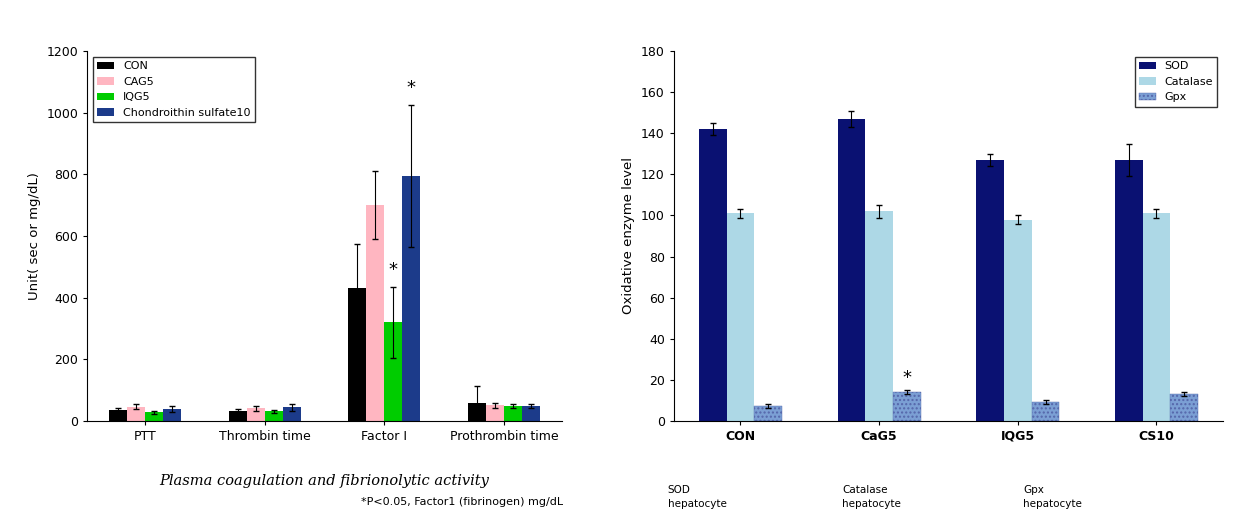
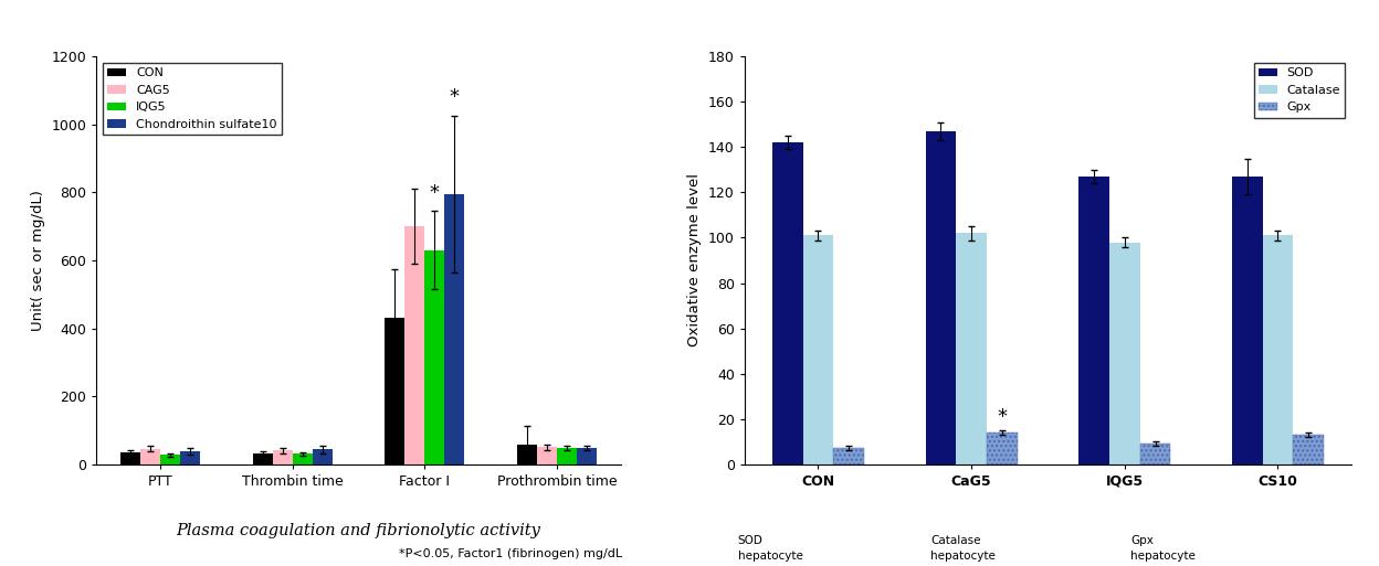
IQG5/Factor I: 320 -> 630
